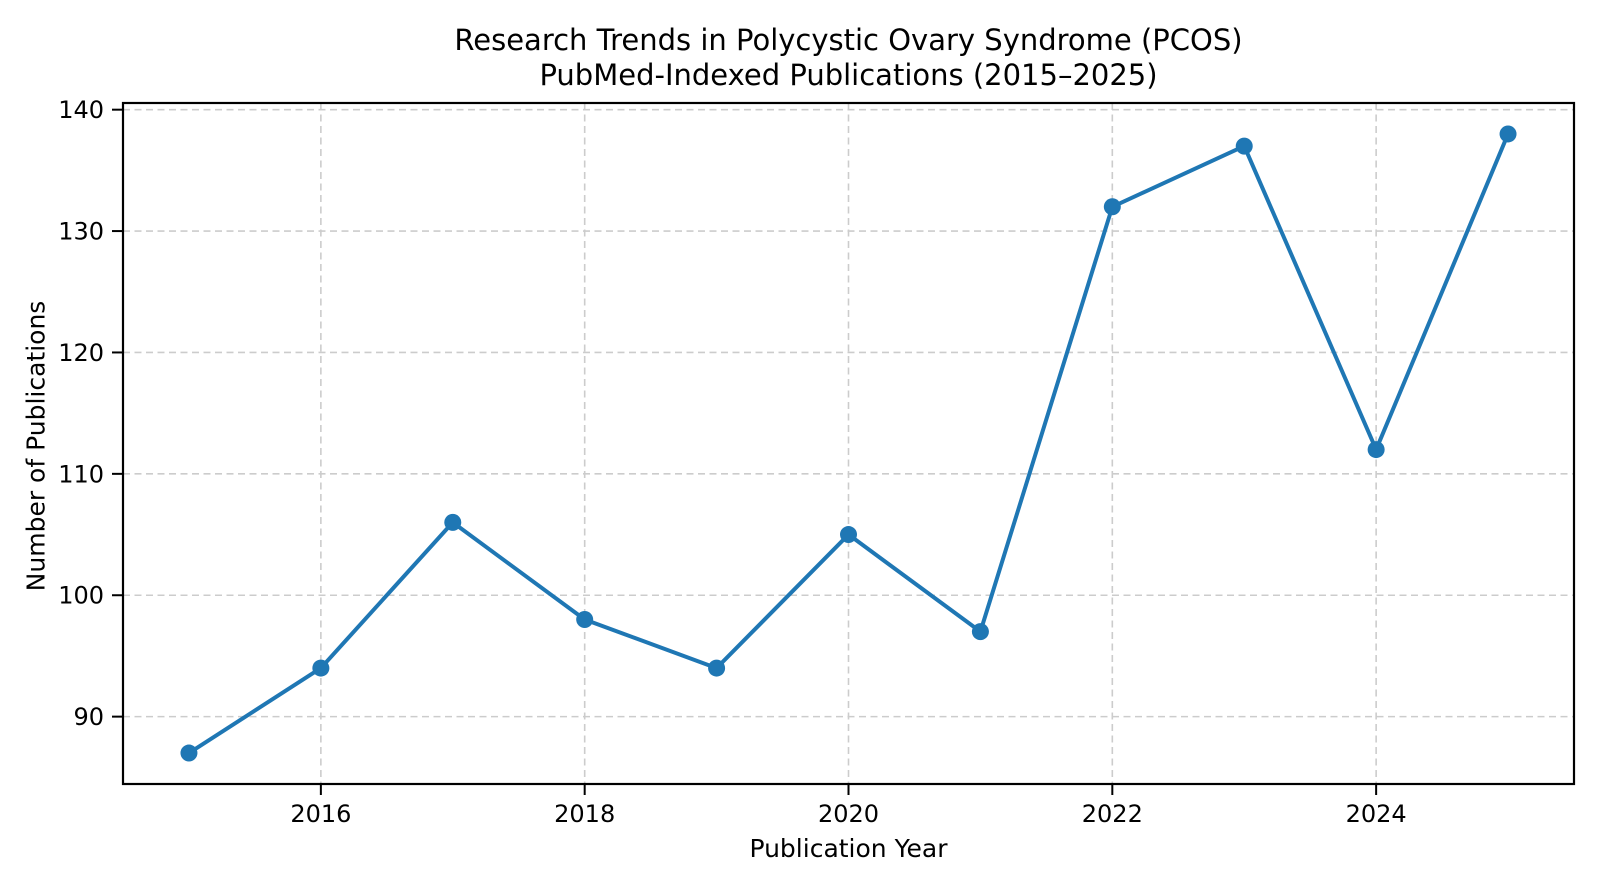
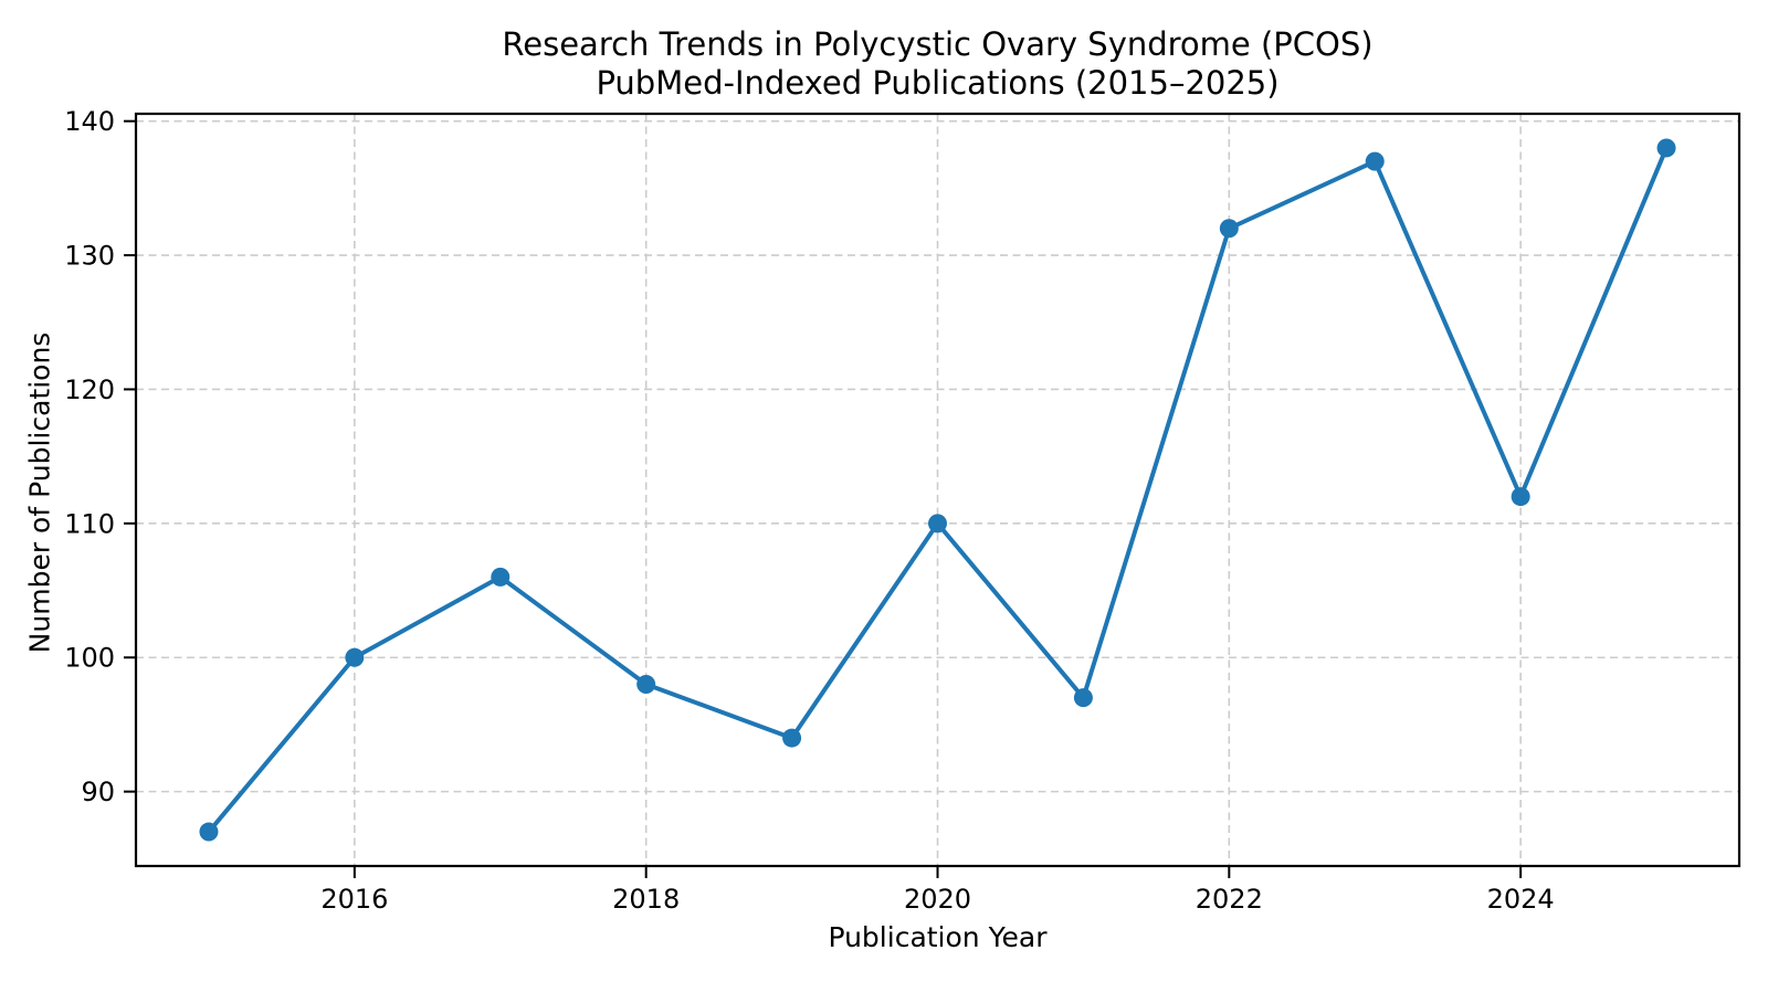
2016: 94 -> 100
2020: 105 -> 110
